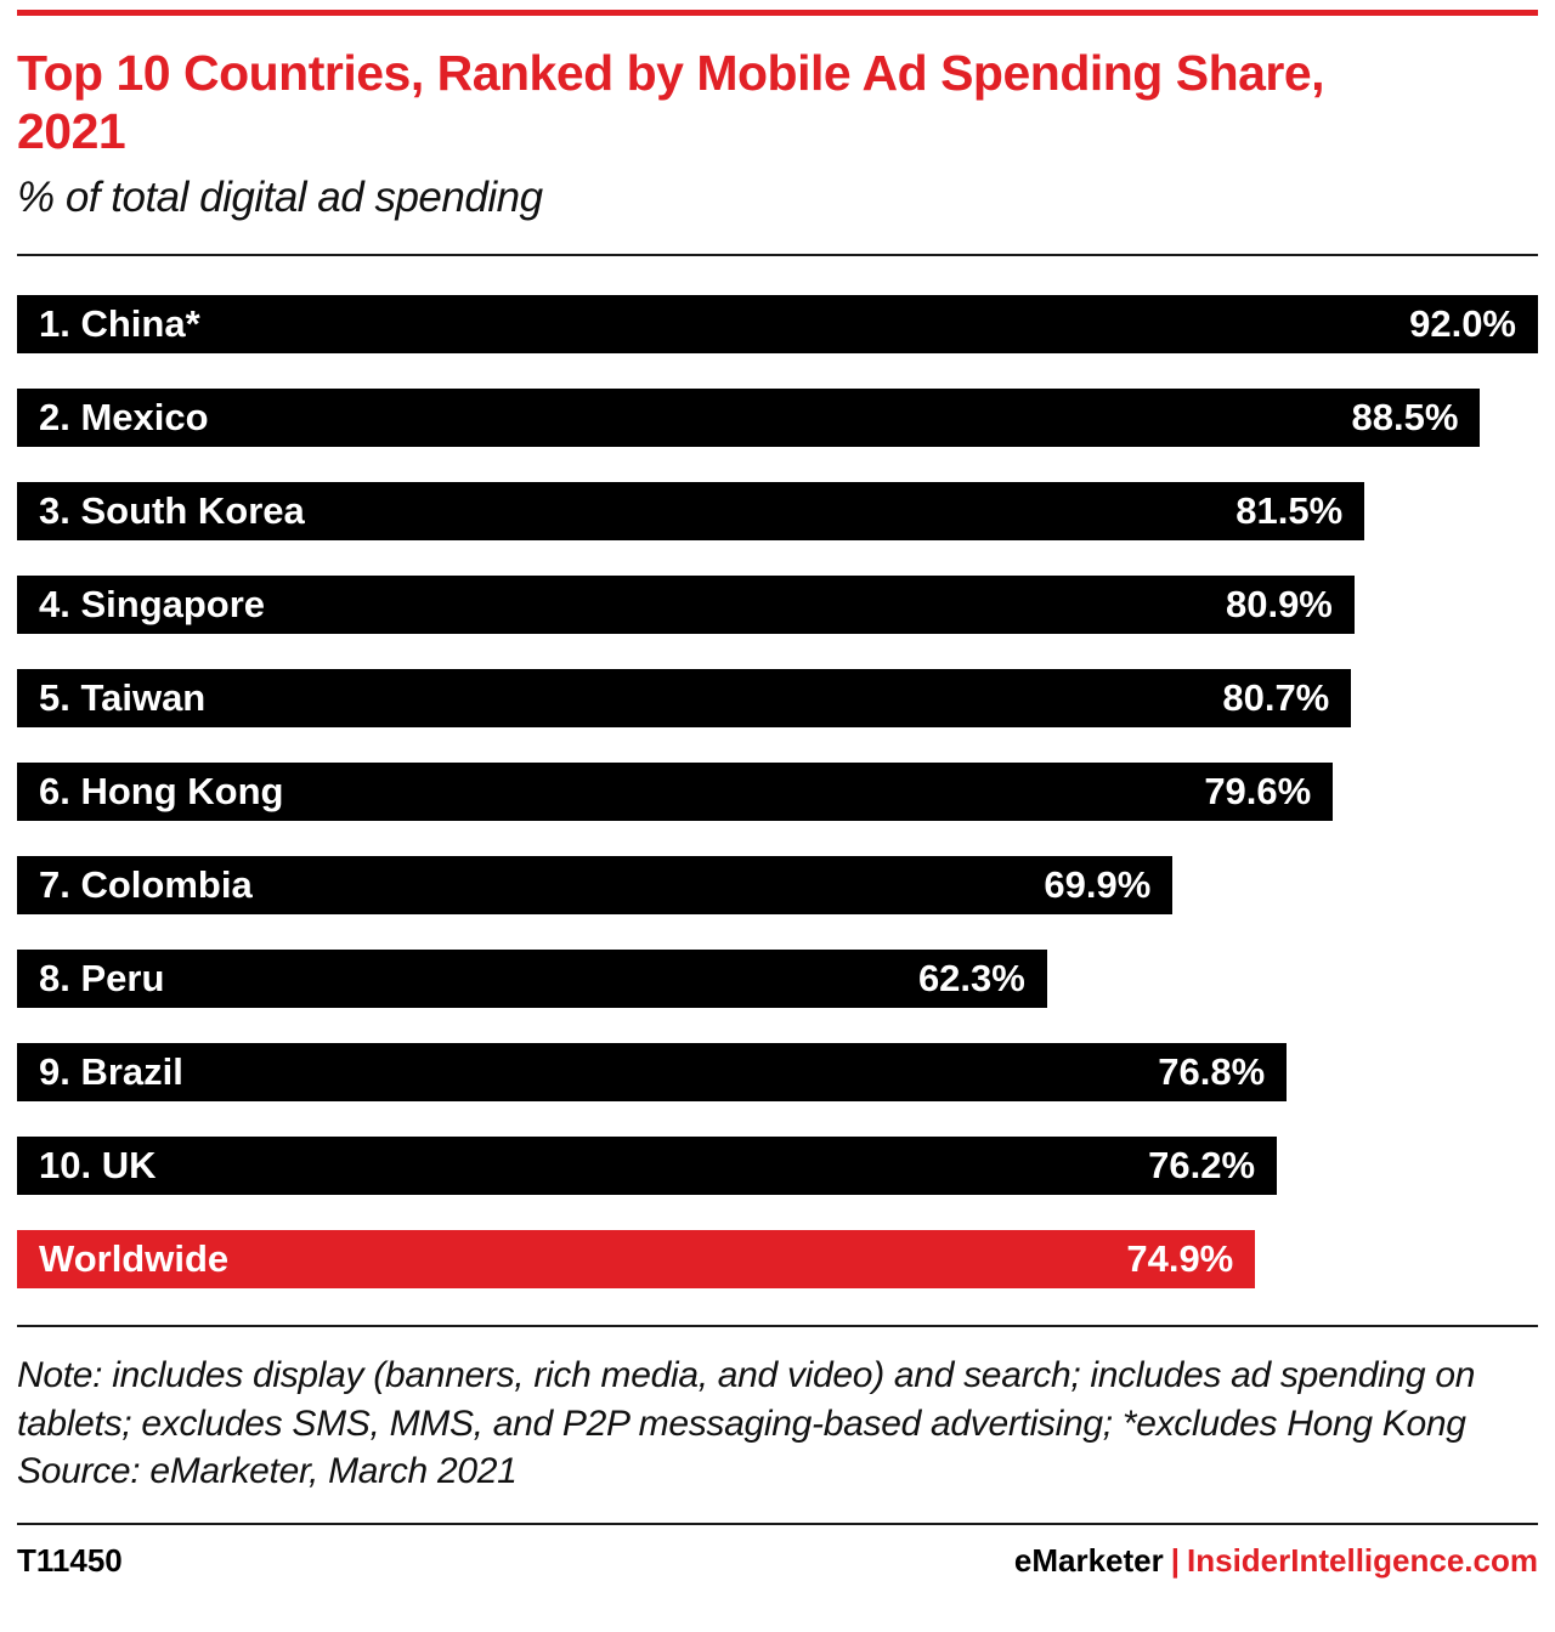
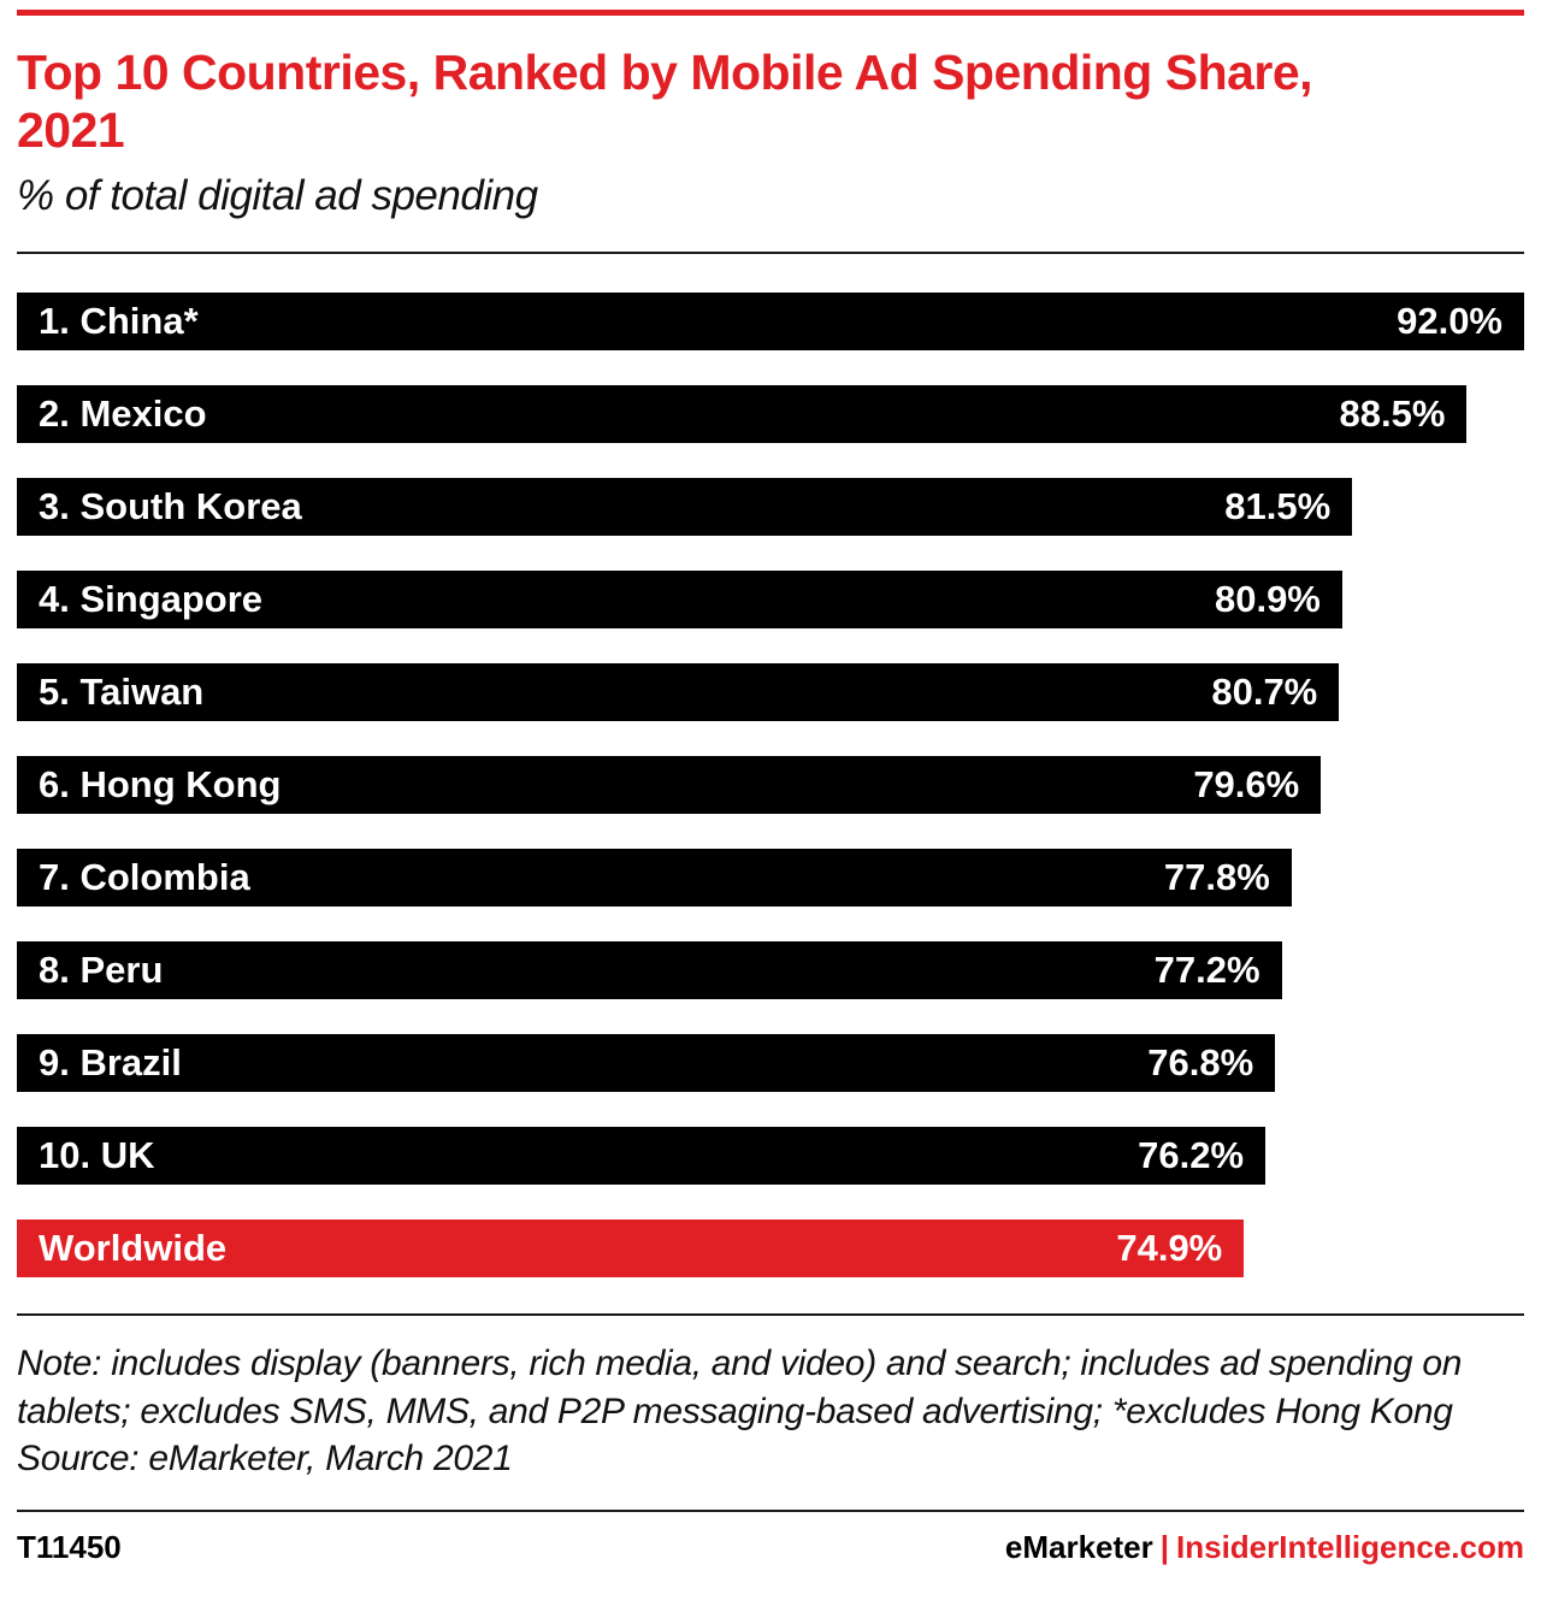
7. Colombia: 69.9% -> 77.8%
8. Peru: 62.3% -> 77.2%
